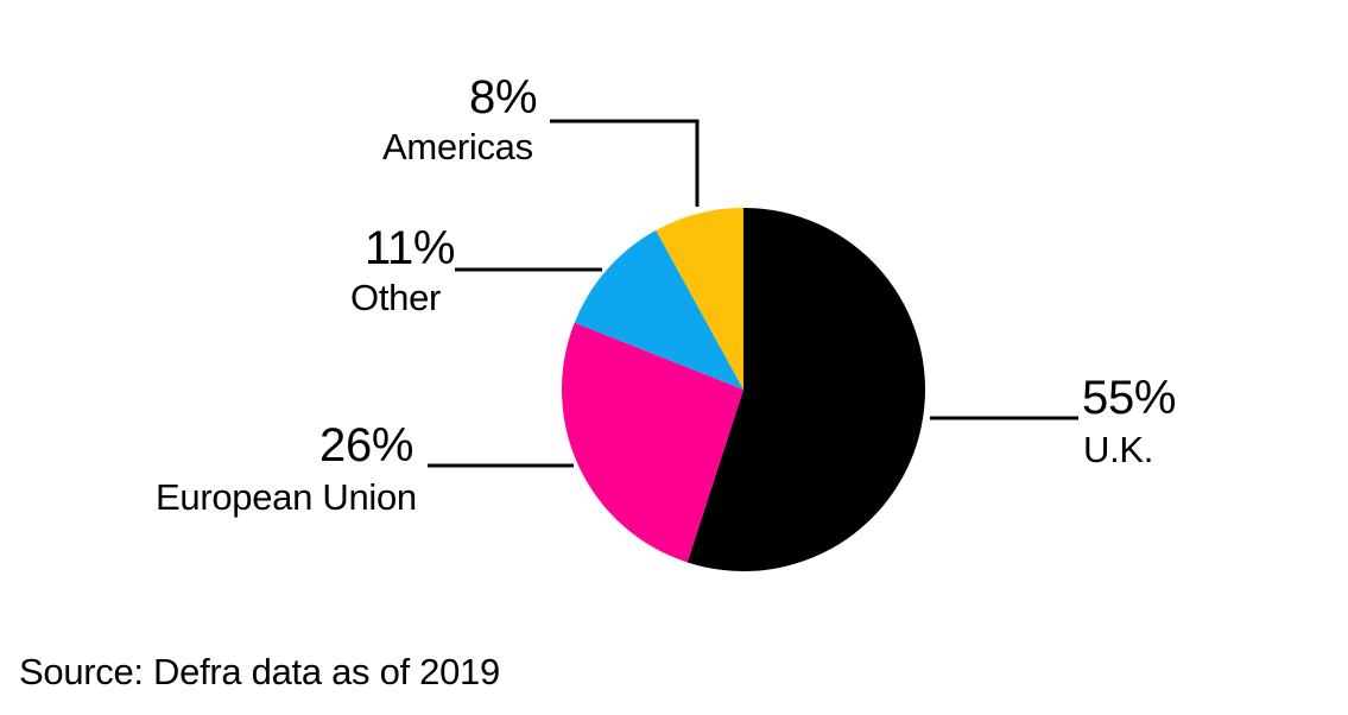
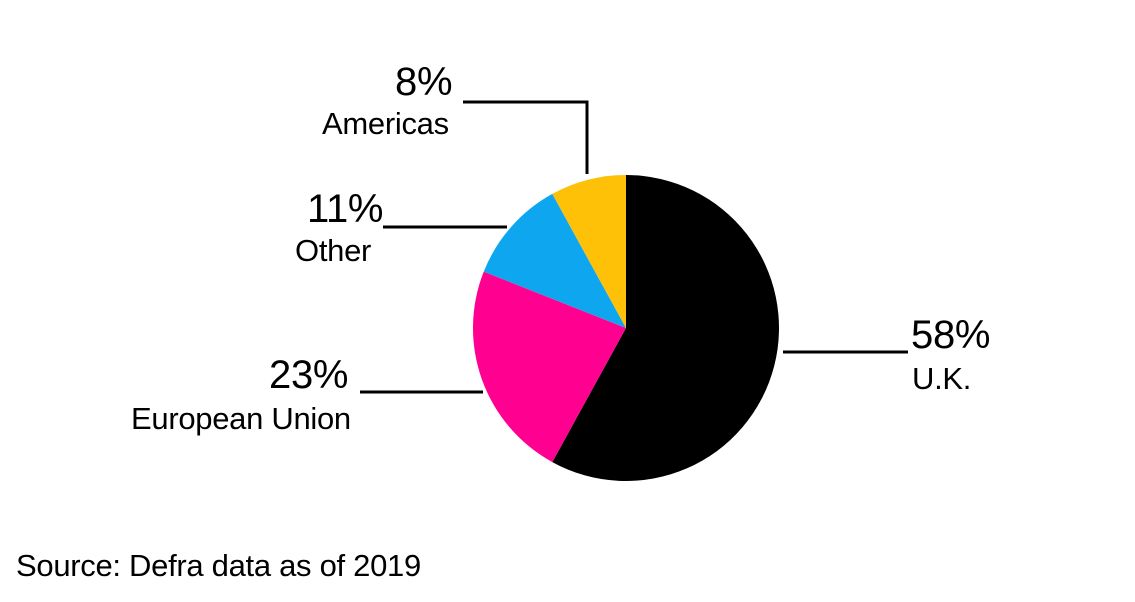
U.K.: 55% -> 58%
European Union: 26% -> 23%
